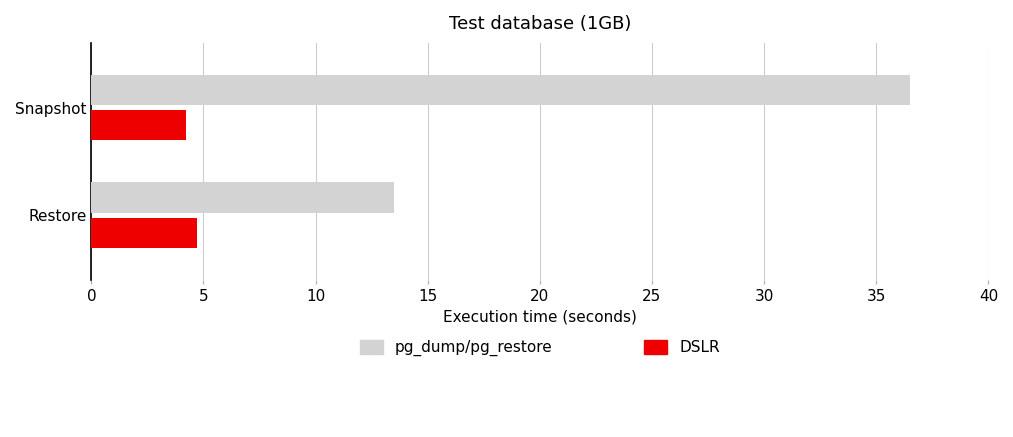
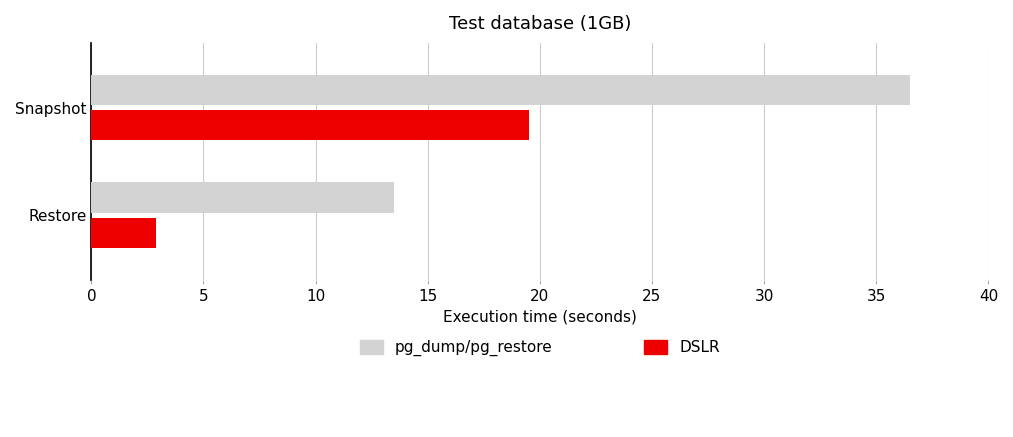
DSLR/Snapshot: 4.2 -> 19.5
DSLR/Restore: 4.7 -> 2.9
